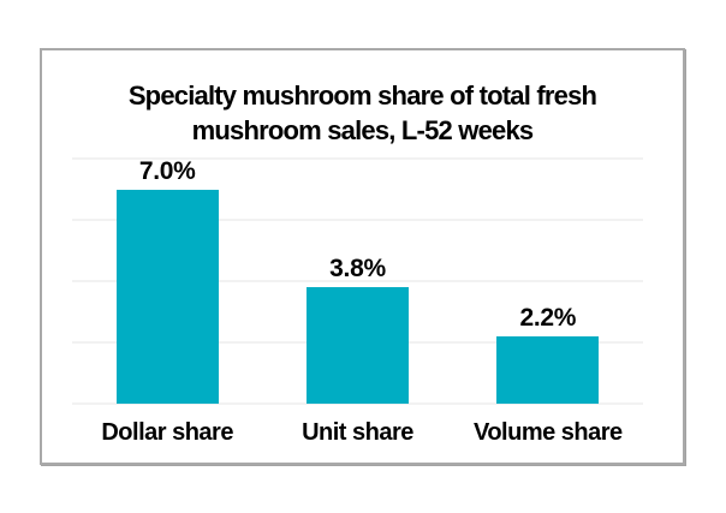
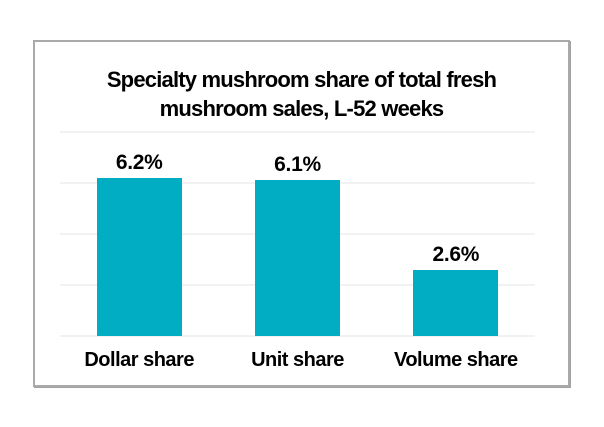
Dollar share: 7.0% -> 6.2%
Unit share: 3.8% -> 6.1%
Volume share: 2.2% -> 2.6%
